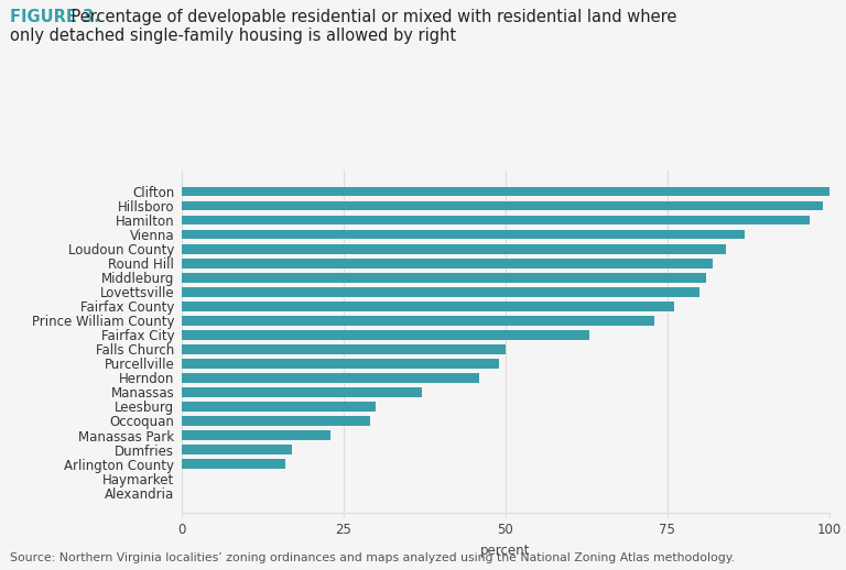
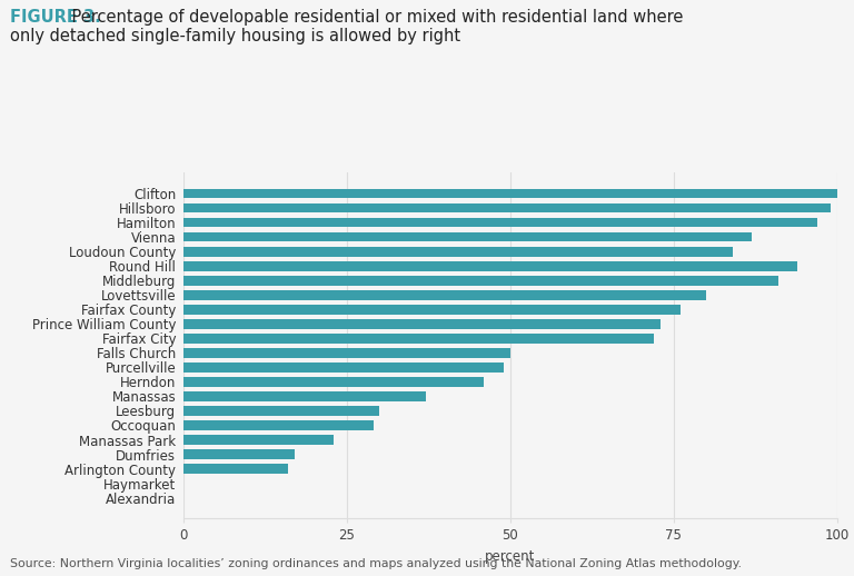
Round Hill: 82 -> 94
Middleburg: 81 -> 91
Fairfax City: 63 -> 72
